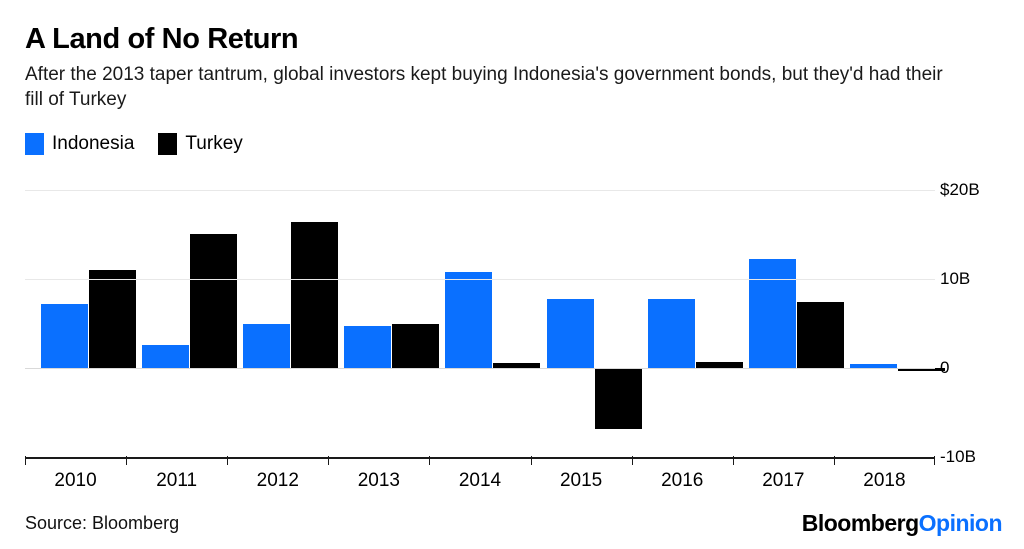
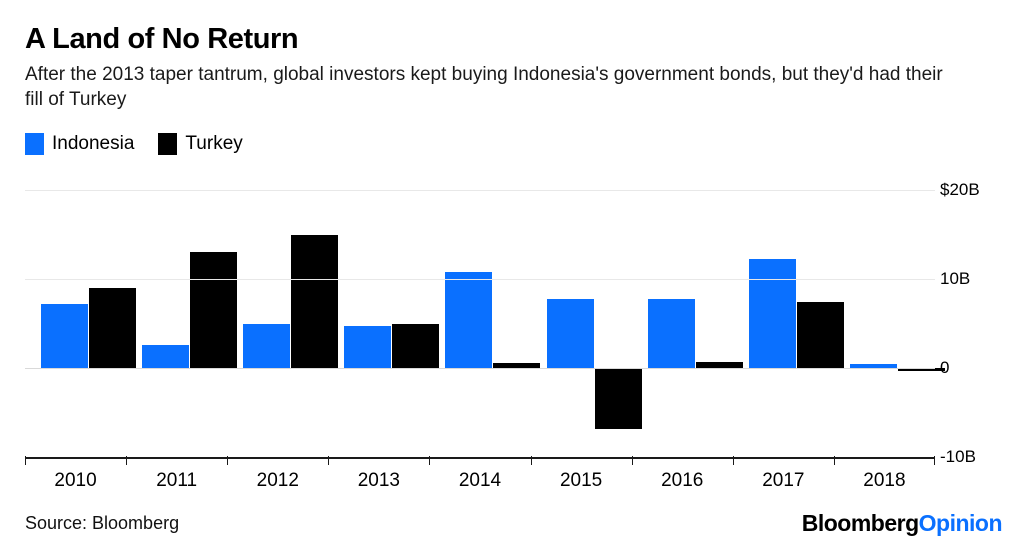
Turkey/2010: $11B -> $9B
Turkey/2011: $15B -> $13B
Turkey/2012: $16B -> $15B
